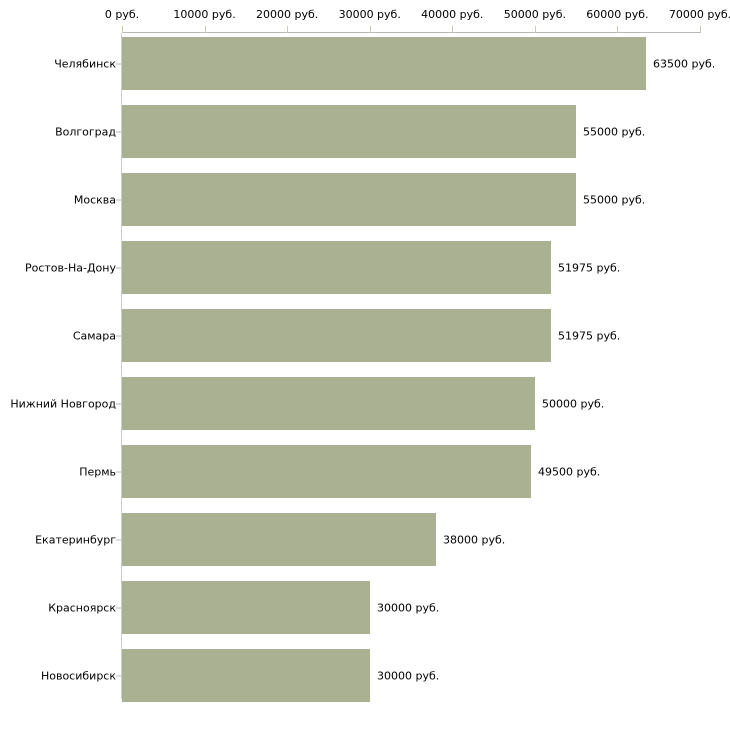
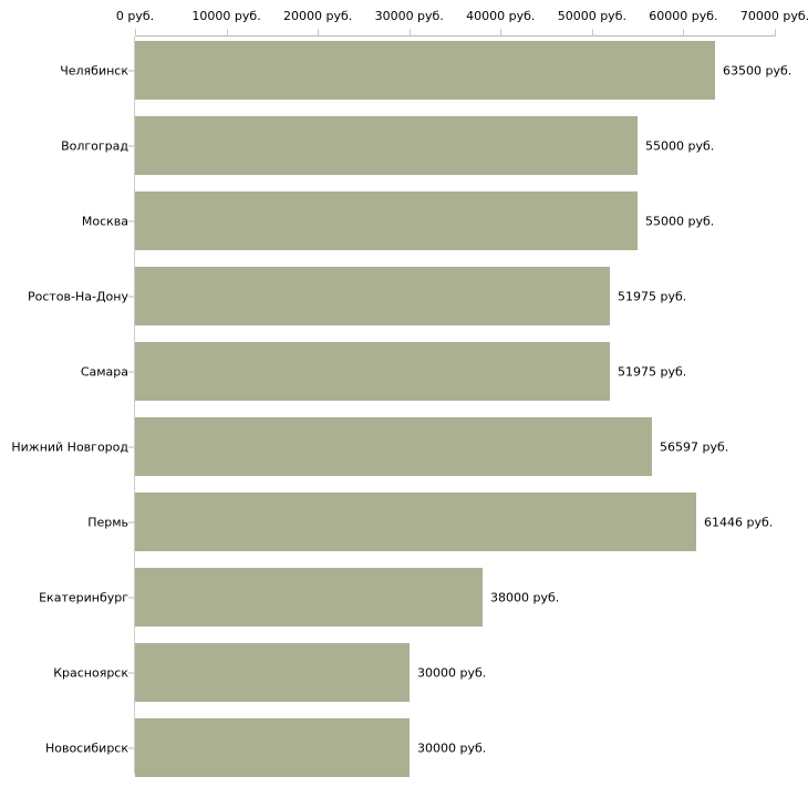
Нижний Новгород: 50000 -> 56597
Пермь: 49500 -> 61446
